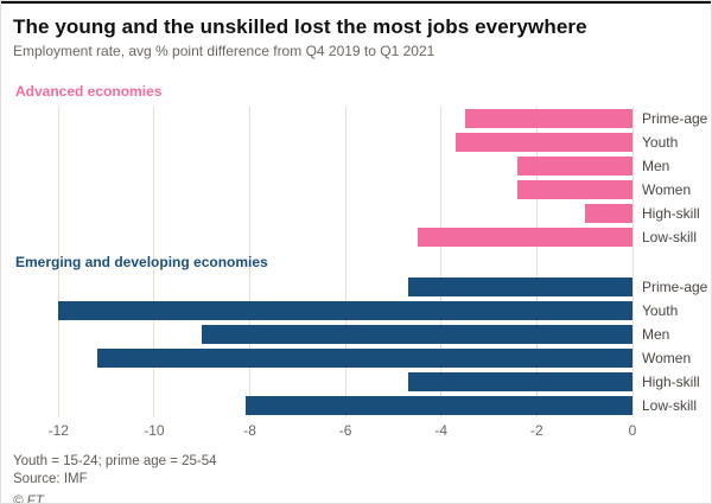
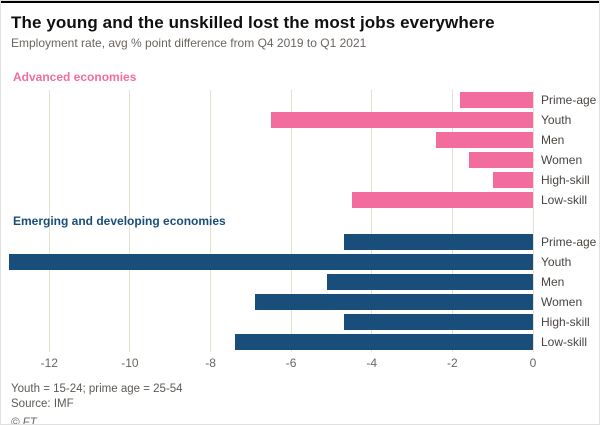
Advanced economies/Prime-age: -3.5 -> -1.8
Advanced economies/Youth: -3.7 -> -6.5
Emerging and developing economies/Youth: -12.0 -> -13.0
Emerging and developing economies/Men: -9.0 -> -5.1
Advanced economies/Women: -2.4 -> -1.6
Emerging and developing economies/Women: -11.2 -> -6.9
Emerging and developing economies/Low-skill: -8.1 -> -7.4
